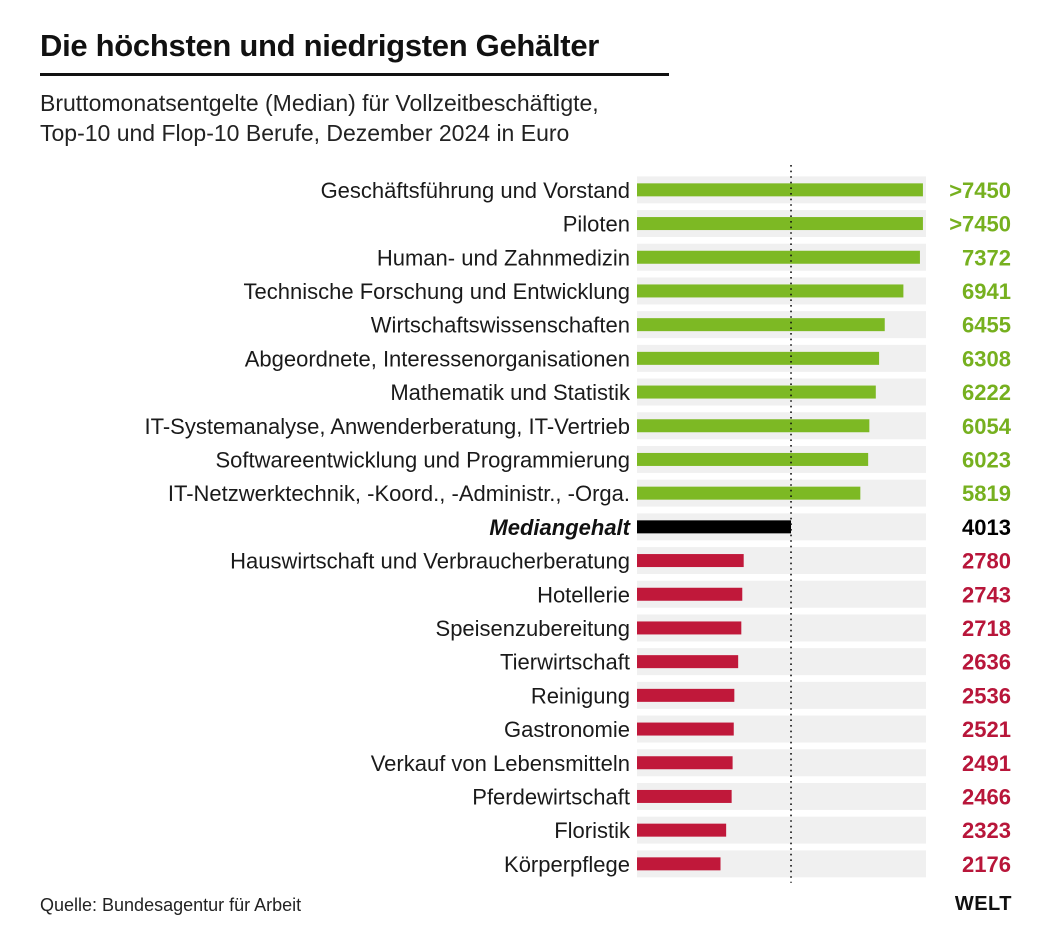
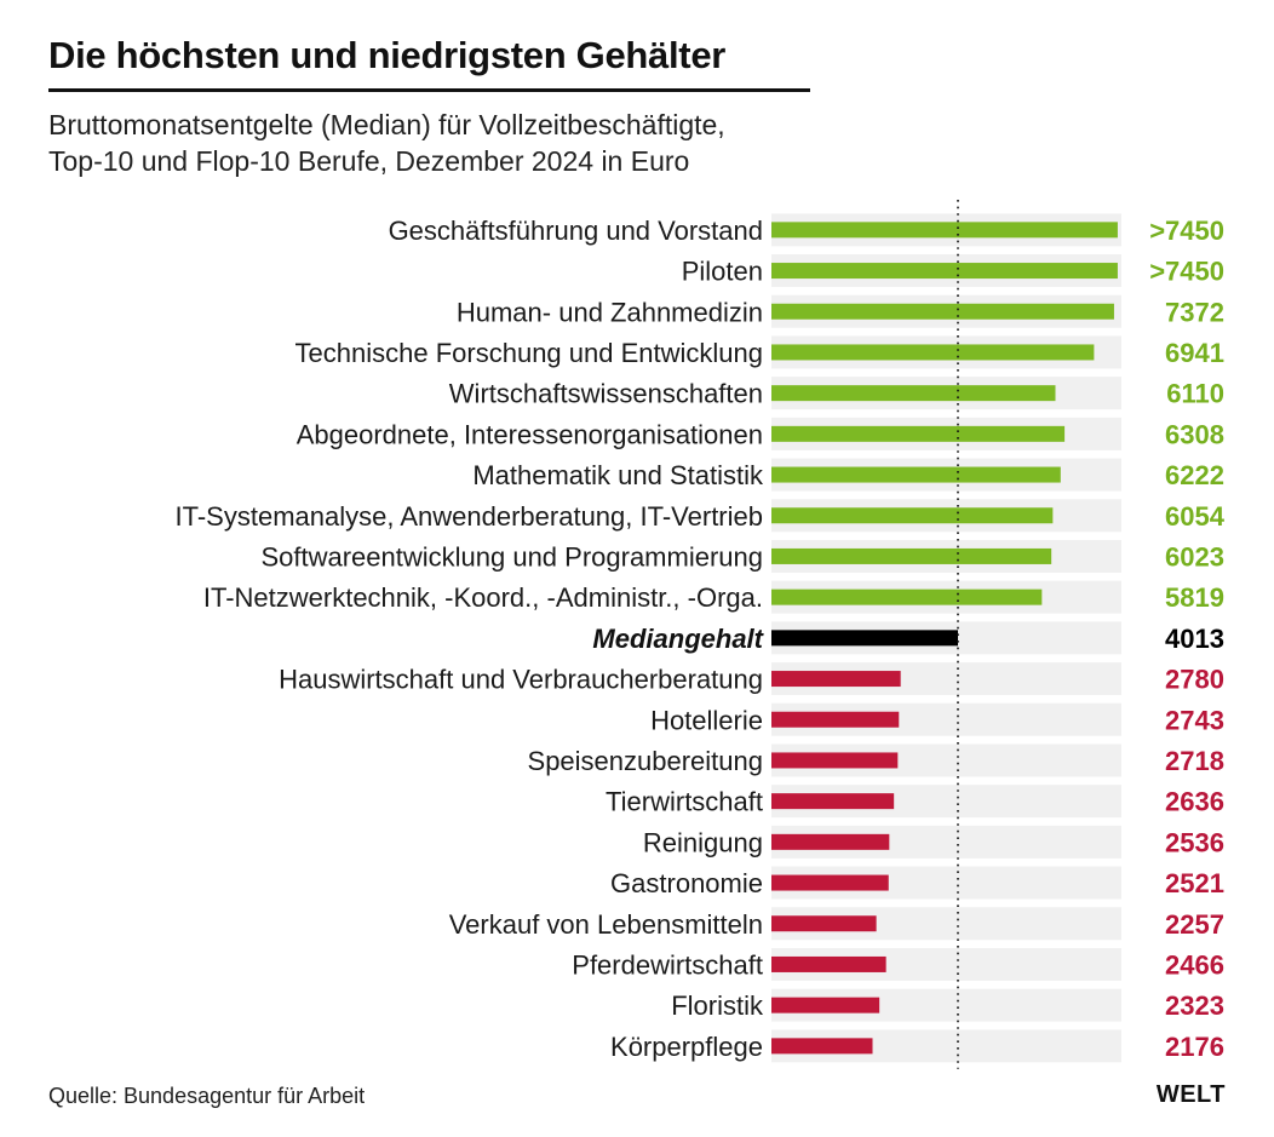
Wirtschaftswissenschaften: 6455 -> 6110
Verkauf von Lebensmitteln: 2491 -> 2257
